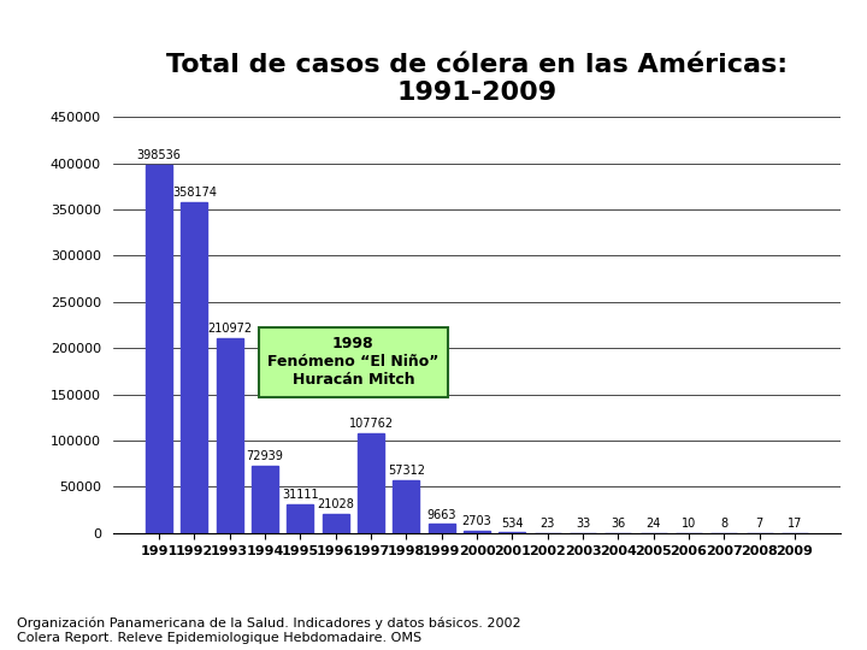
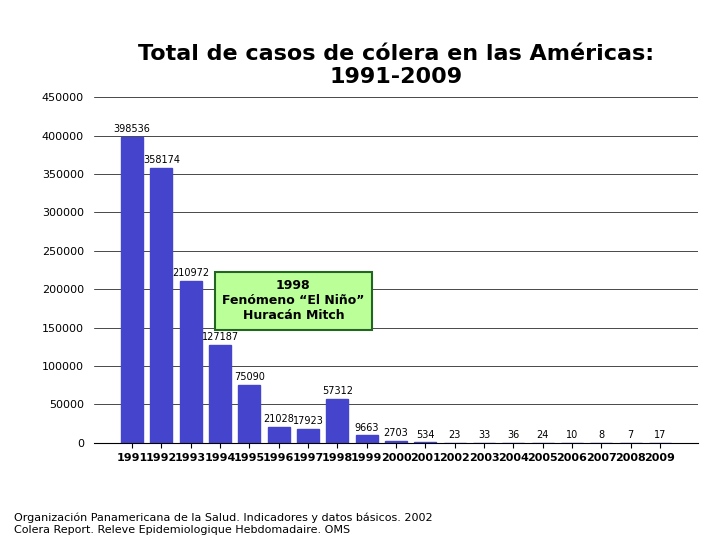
1994: 72939 -> 127187
1995: 31111 -> 75090
1997: 107762 -> 17923
